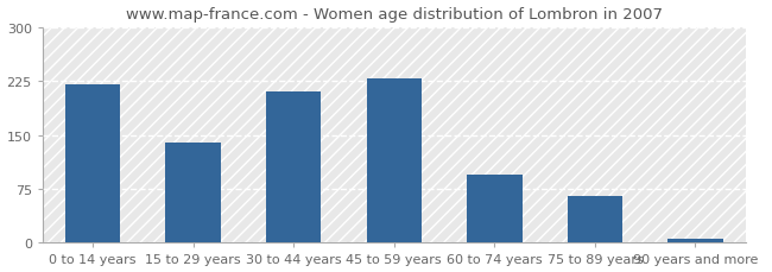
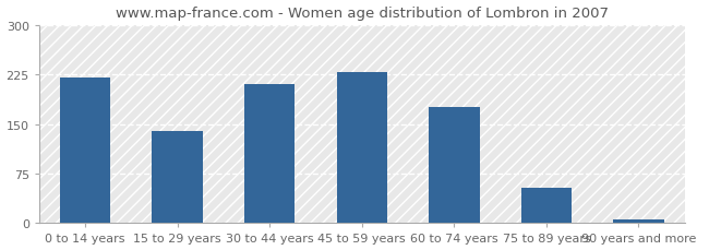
60 to 74 years: 95 -> 176
75 to 89 years: 65 -> 54
